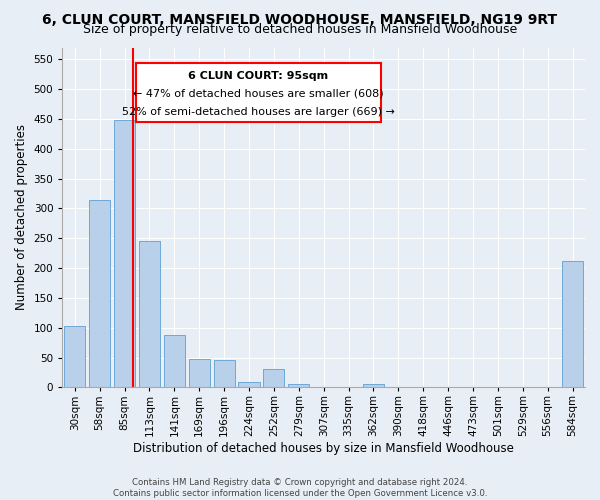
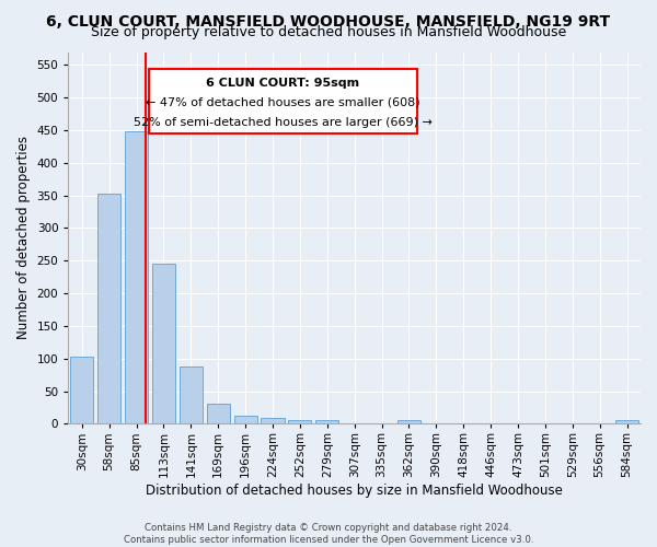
58sqm: 314 -> 353
169sqm: 48 -> 30
196sqm: 46 -> 13
252sqm: 30 -> 5
584sqm: 212 -> 5
